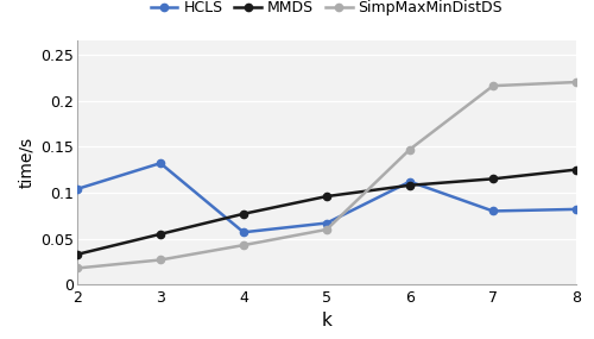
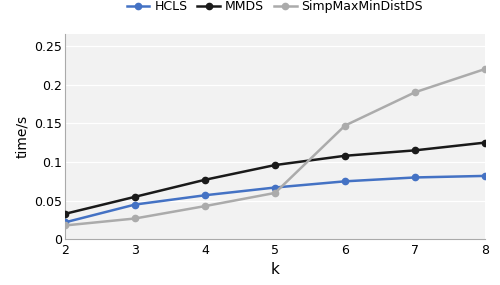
HCLS/2: 0.104 -> 0.022
HCLS/3: 0.132 -> 0.045
HCLS/6: 0.112 -> 0.075
SimpMaxMinDistDS/7: 0.216 -> 0.190
